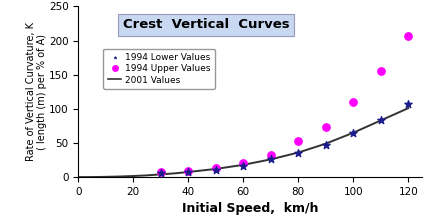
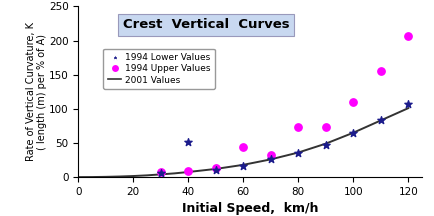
1994 Lower Values/40: 8 -> 52
1994 Upper Values/60: 21 -> 44
1994 Upper Values/80: 53 -> 74
